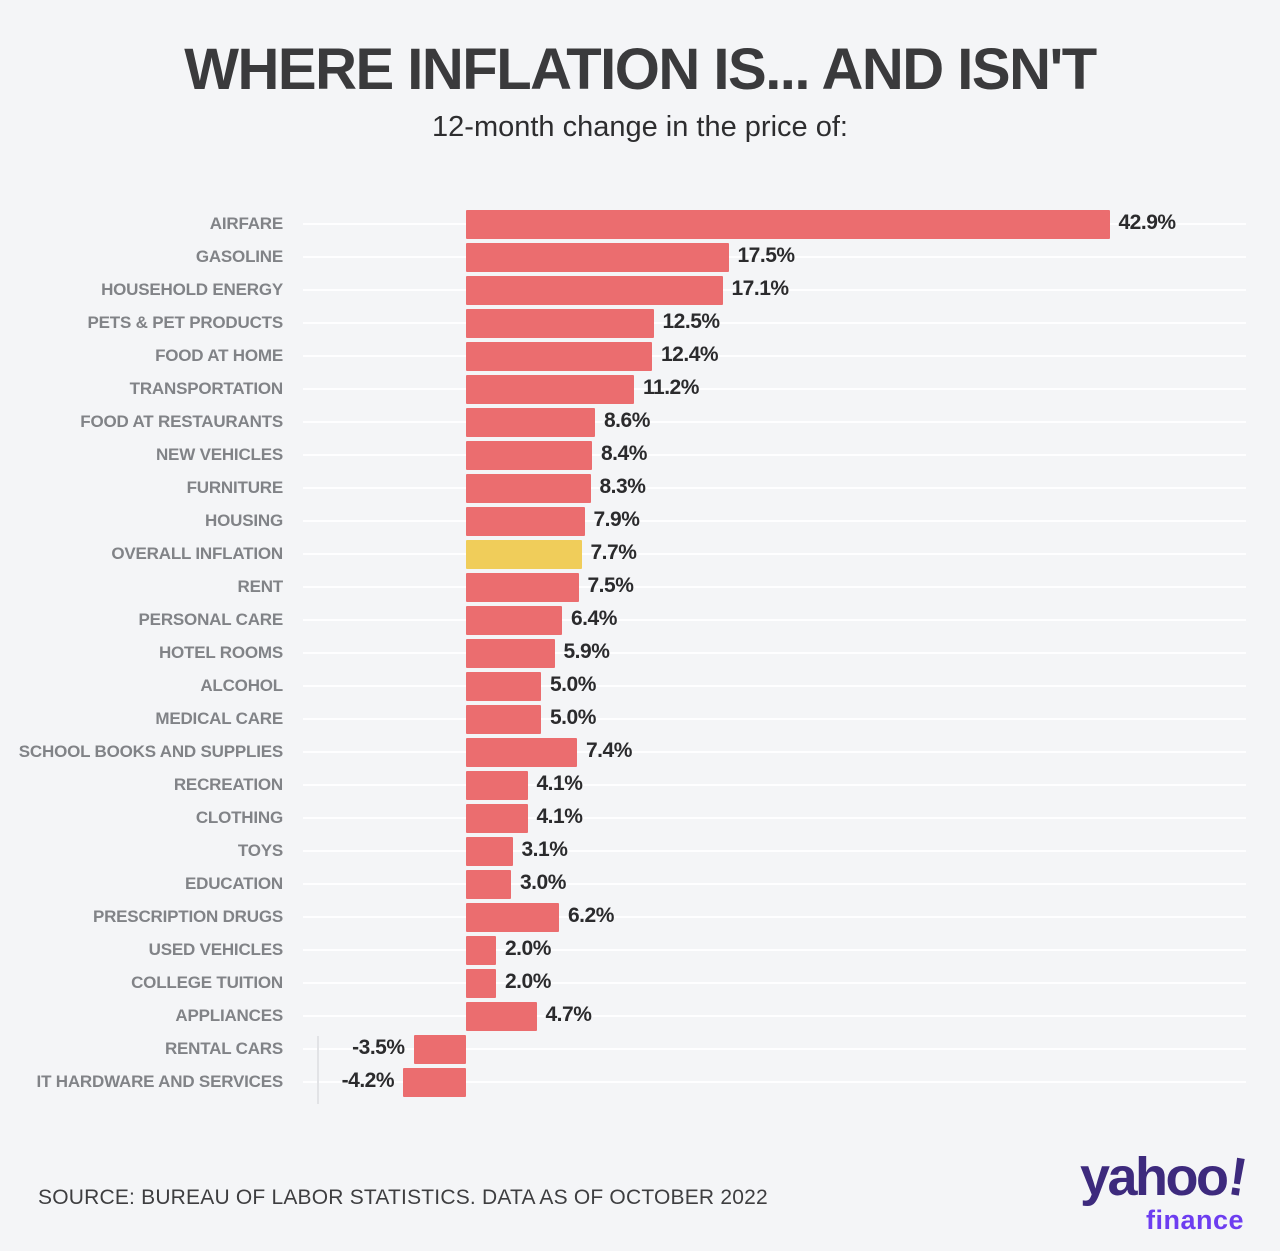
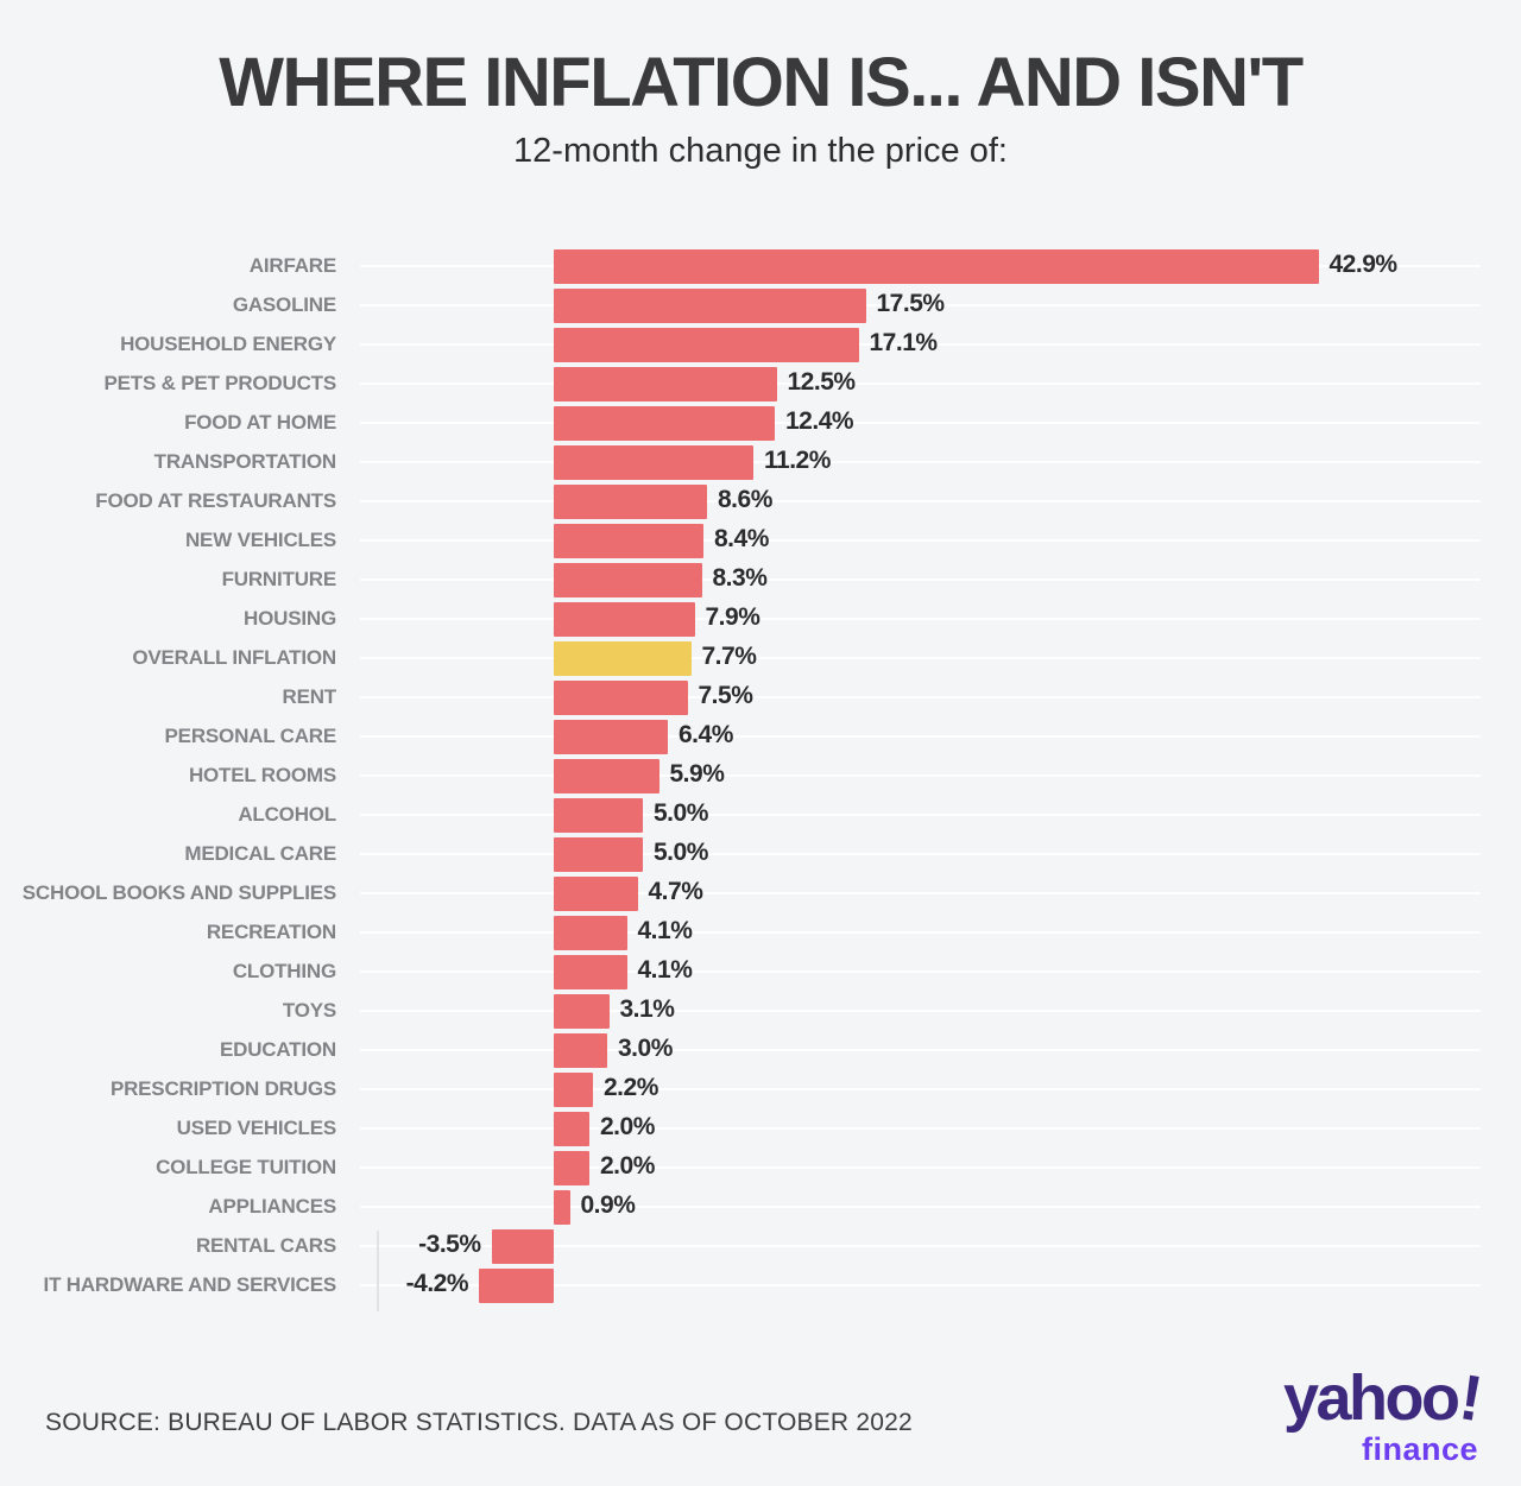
SCHOOL BOOKS AND SUPPLIES: 7.4% -> 4.7%
PRESCRIPTION DRUGS: 6.2% -> 2.2%
APPLIANCES: 4.7% -> 0.9%
